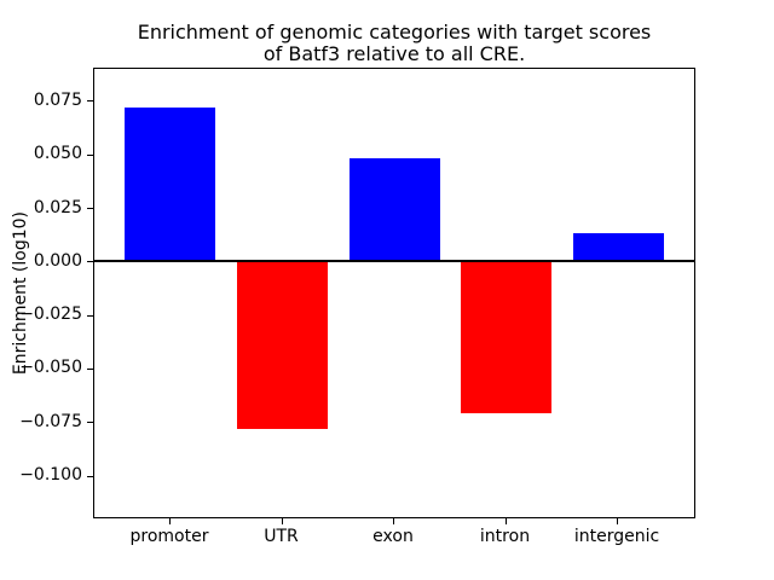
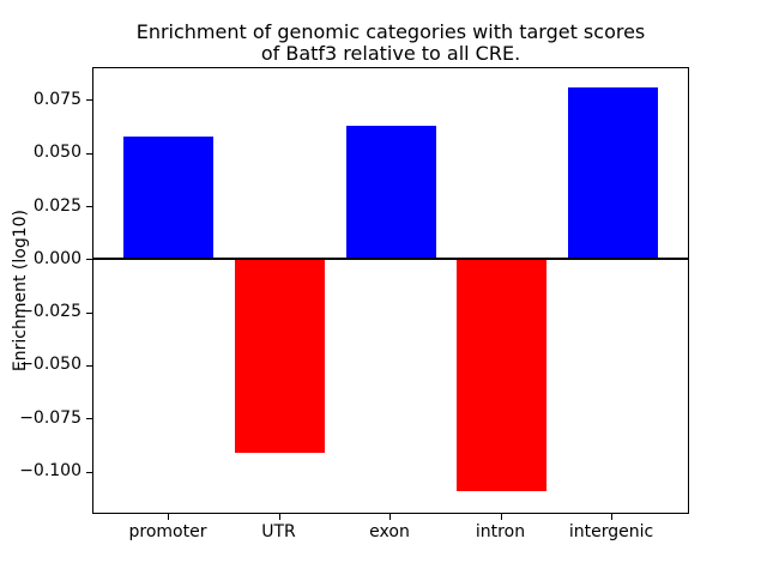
promoter: 0.072 -> 0.058
UTR: -0.078 -> -0.091
exon: 0.048 -> 0.063
intron: -0.071 -> -0.109
intergenic: 0.013 -> 0.081
